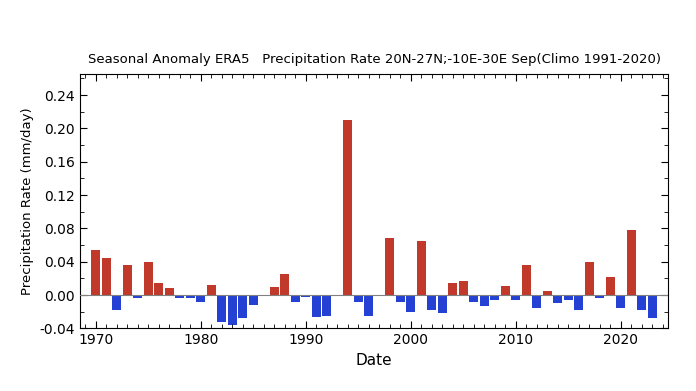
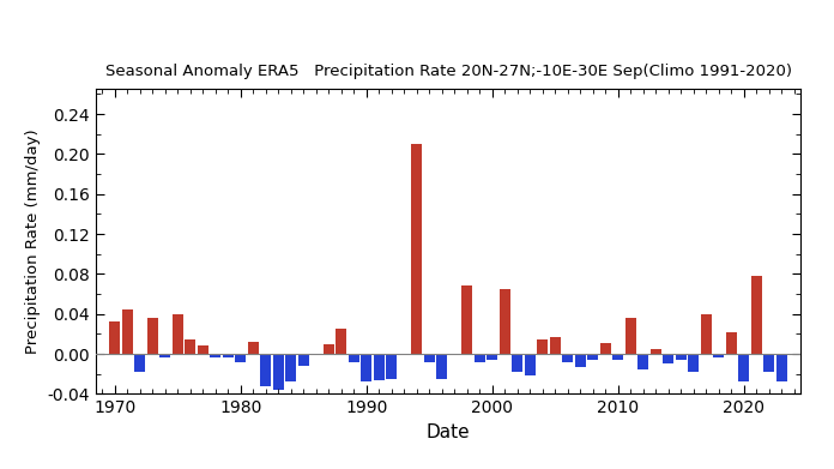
1970: 0.054 -> 0.032
1990: -0.002 -> -0.028
2000: -0.020 -> -0.006
2020: -0.016 -> -0.028
